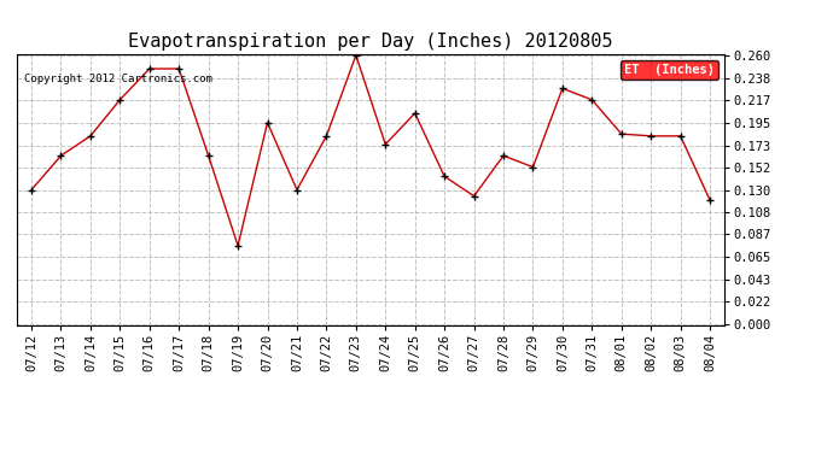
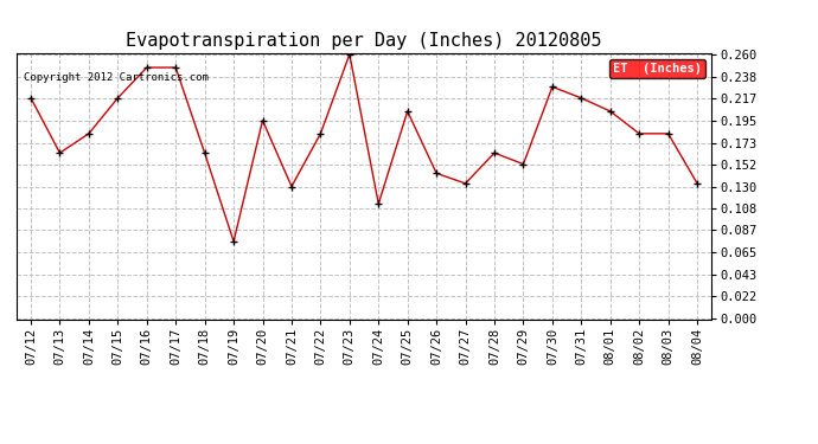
07/12: 0.130 -> 0.217
07/24: 0.174 -> 0.113
07/27: 0.124 -> 0.133
08/01: 0.184 -> 0.204
08/04: 0.120 -> 0.133
